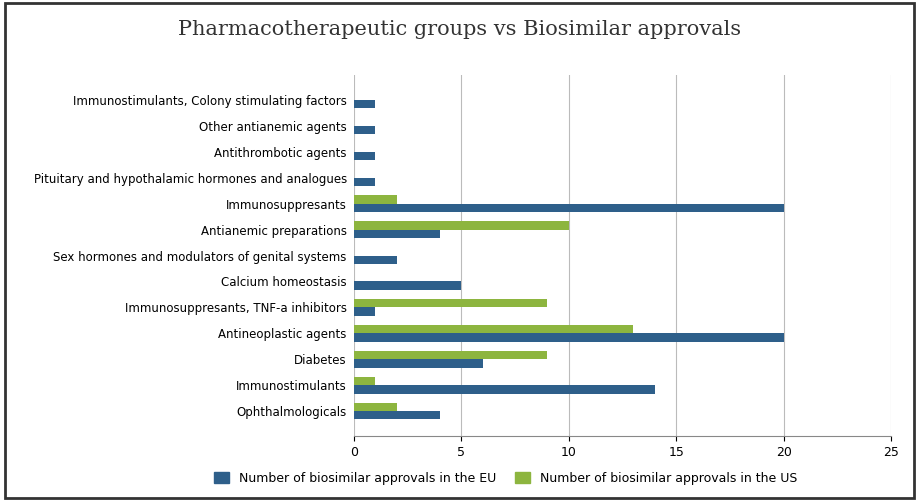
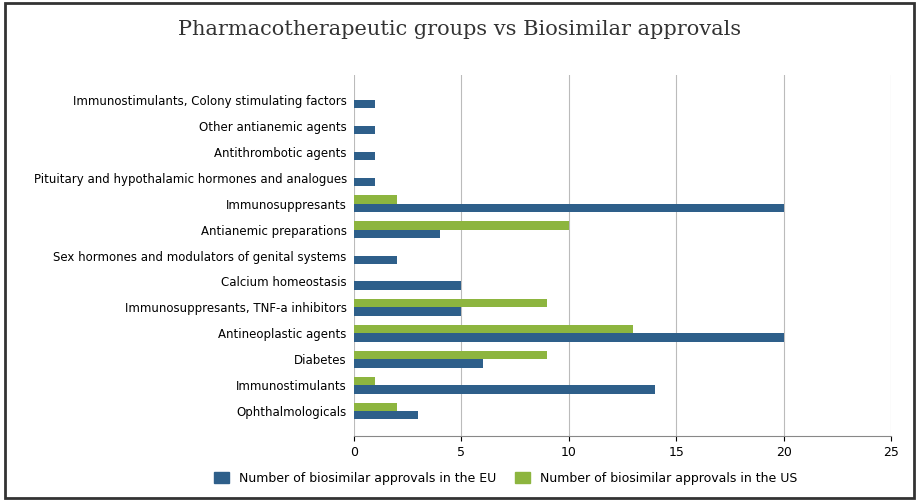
Number of biosimilar approvals in the EU/Immunosuppresants, TNF-a inhibitors: 1 -> 5
Number of biosimilar approvals in the EU/Ophthalmologicals: 4 -> 3
